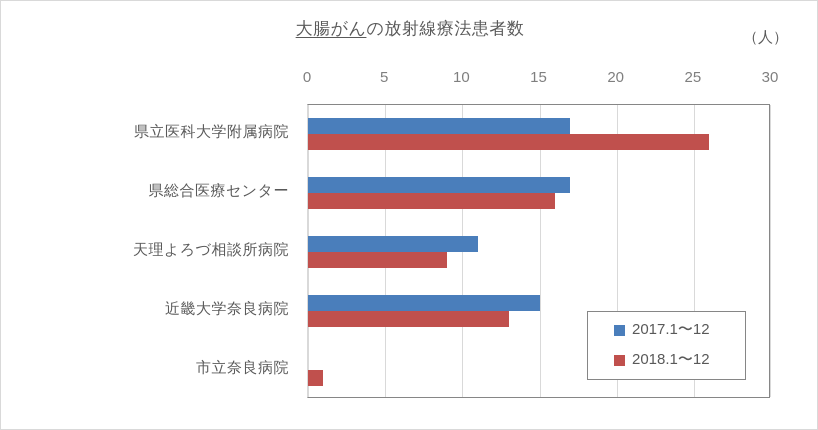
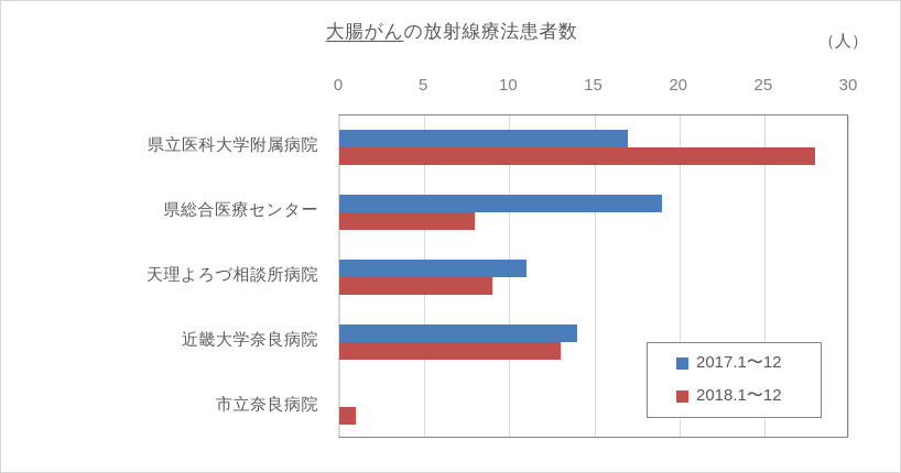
2018.1〜12/県立医科大学附属病院: 26 -> 28
2017.1〜12/県総合医療センター: 17 -> 19
2018.1〜12/県総合医療センター: 16 -> 8
2017.1〜12/近畿大学奈良病院: 15 -> 14
